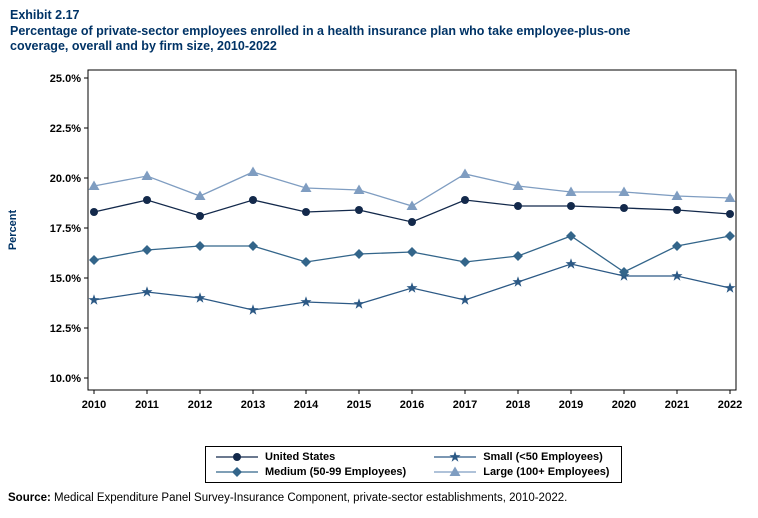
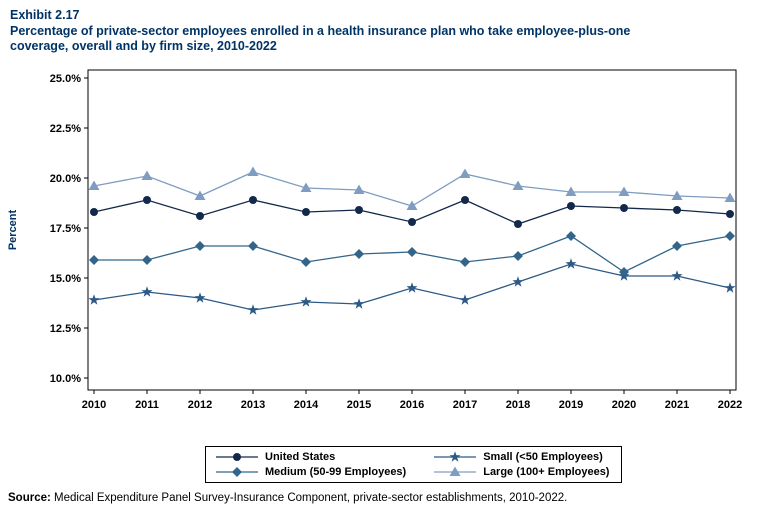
Medium (50-99 Employees)/2011: 16.4% -> 15.9%
United States/2018: 18.6% -> 17.7%
